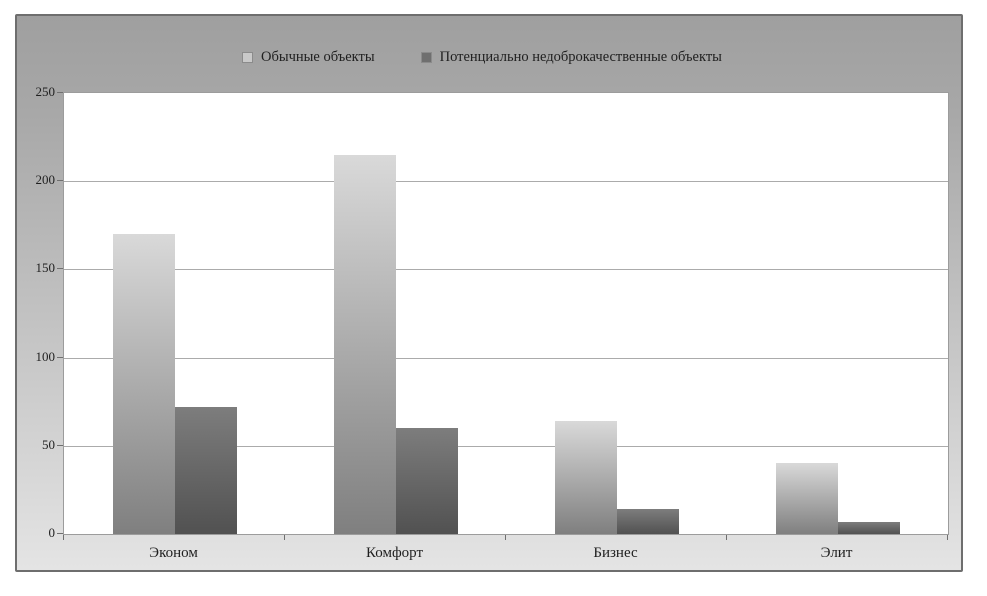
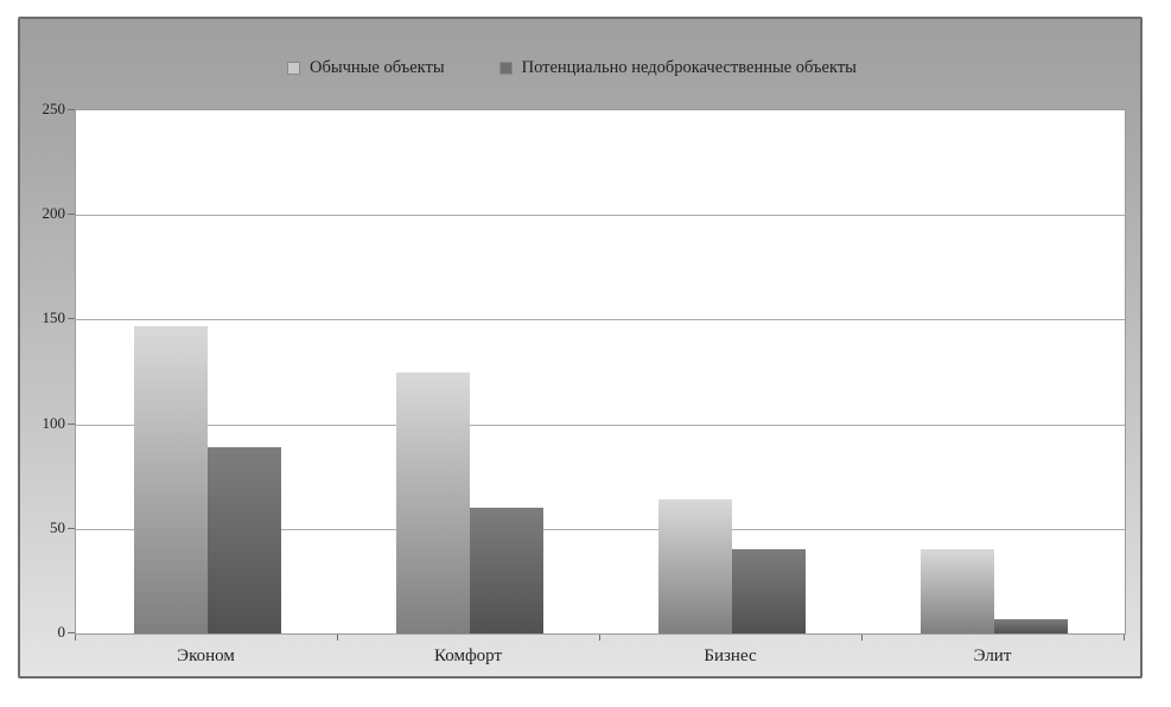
Обычные объекты/Эконом: 170 -> 147
Потенциально недоброкачественные объекты/Эконом: 72 -> 89
Обычные объекты/Комфорт: 215 -> 125
Потенциально недоброкачественные объекты/Бизнес: 14 -> 40
